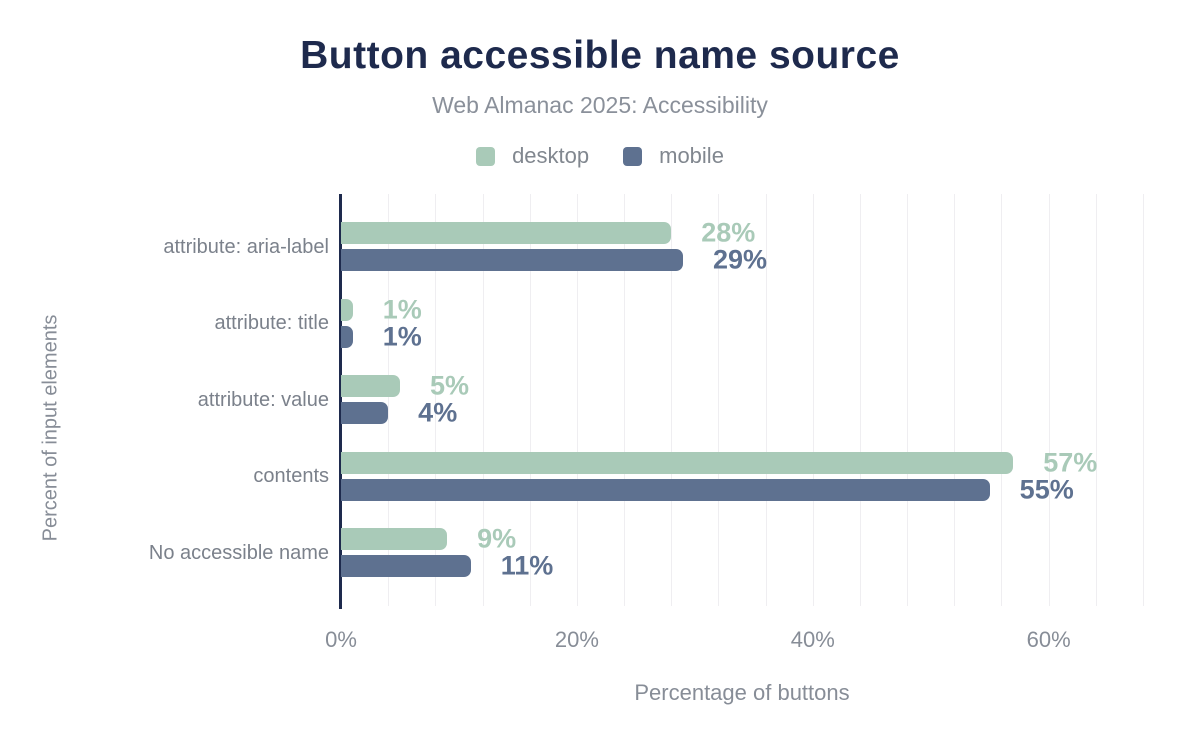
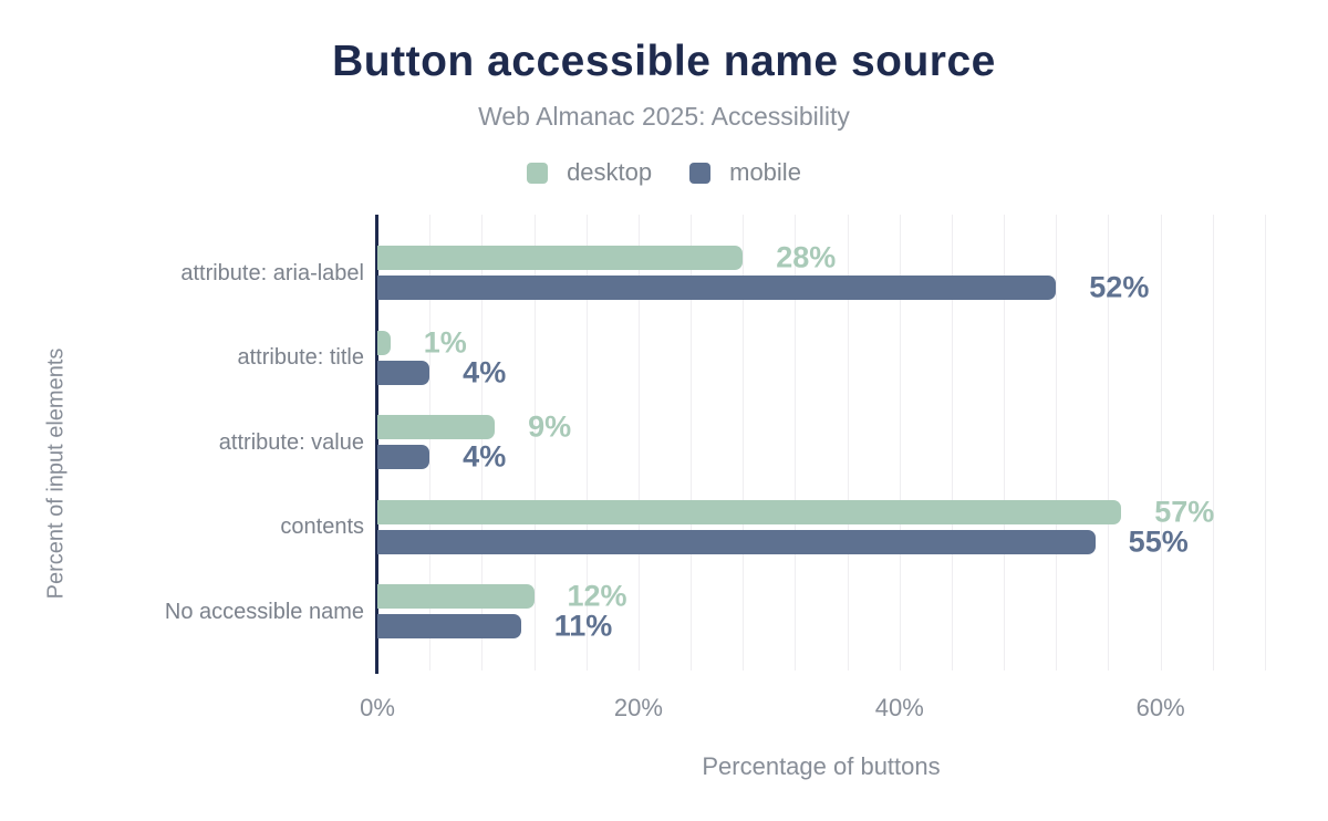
mobile/attribute: aria-label: 29% -> 52%
mobile/attribute: title: 1% -> 4%
desktop/attribute: value: 5% -> 9%
desktop/No accessible name: 9% -> 12%
